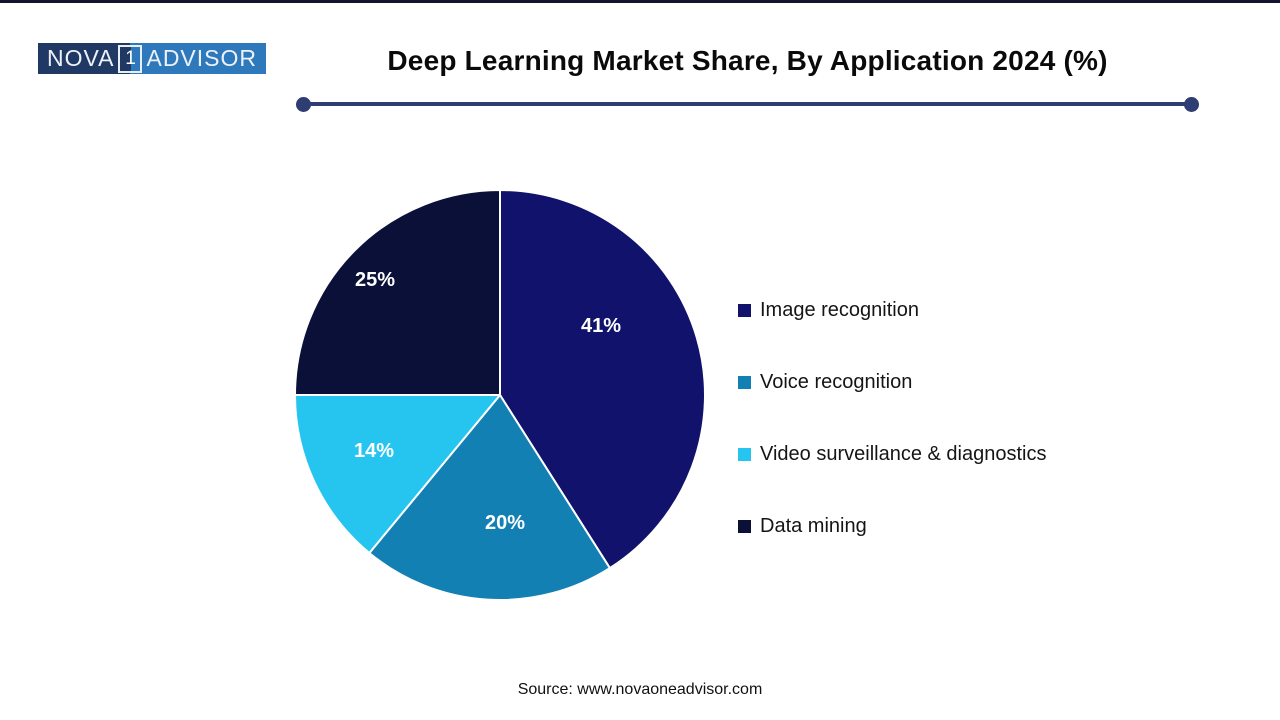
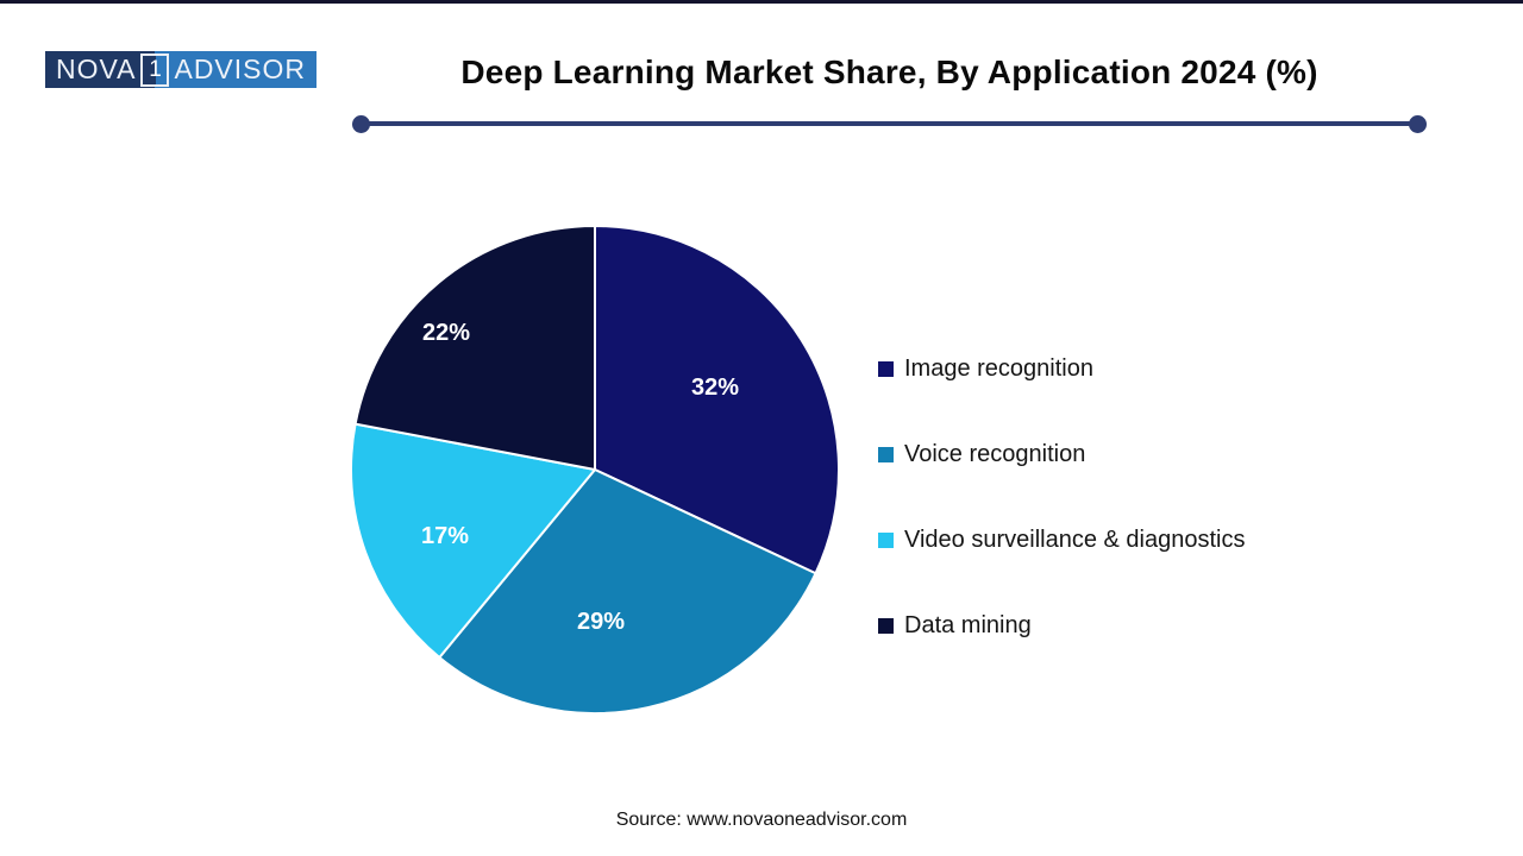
Image recognition: 41% -> 32%
Voice recognition: 20% -> 29%
Video surveillance & diagnostics: 14% -> 17%
Data mining: 25% -> 22%
